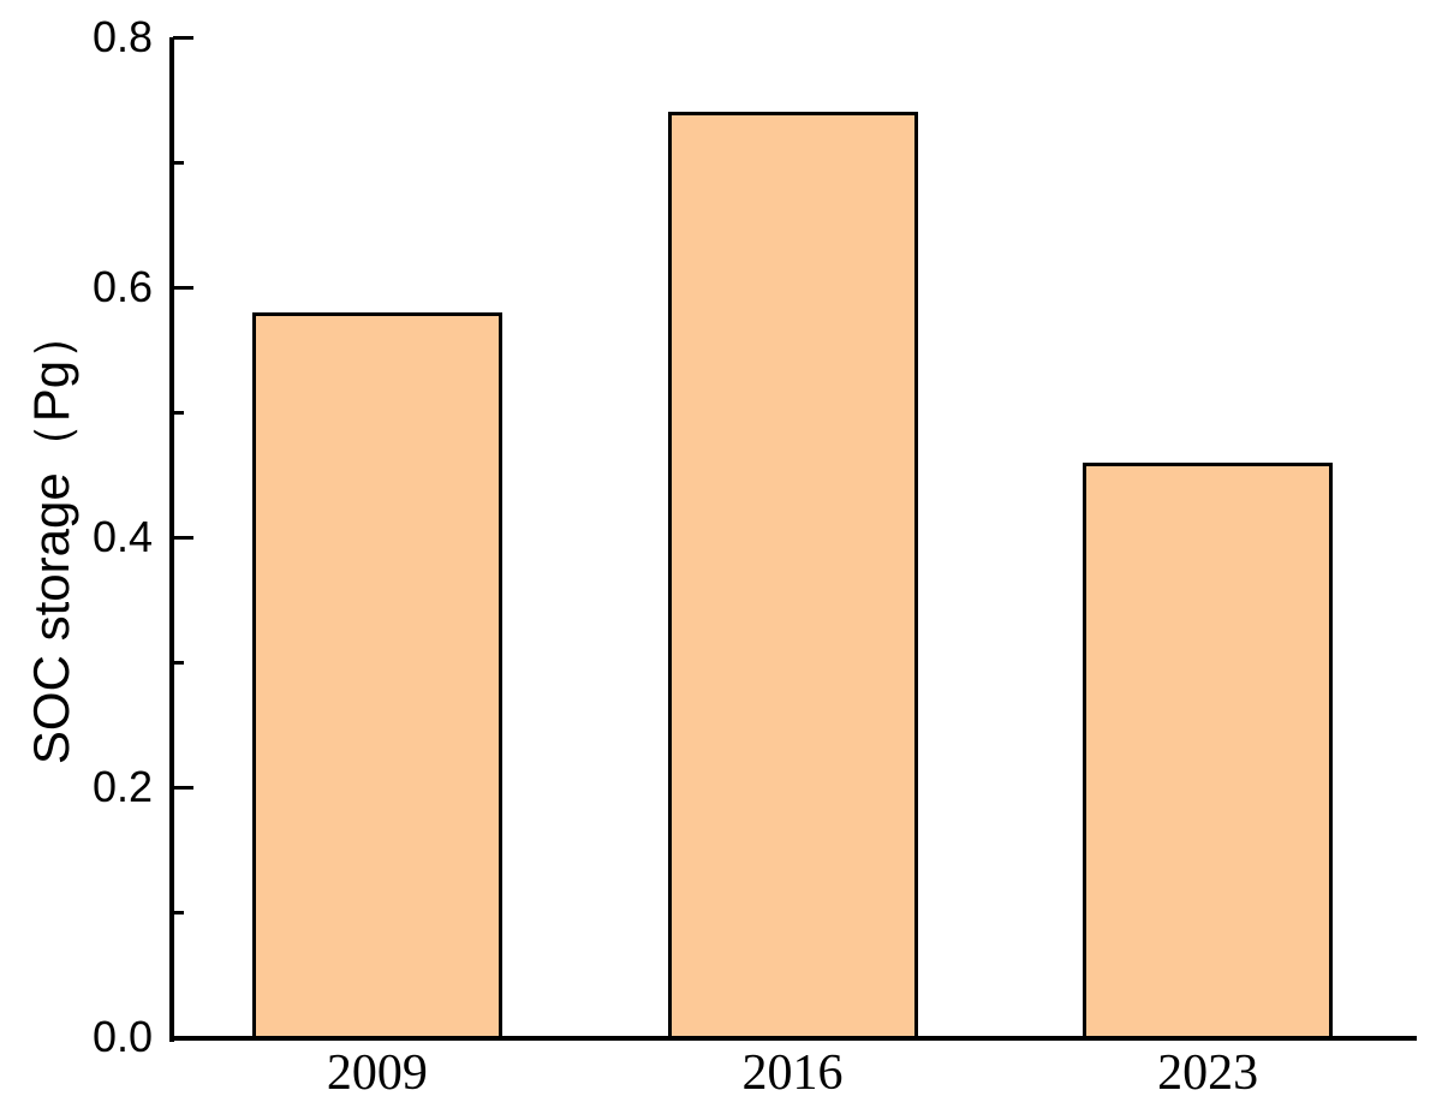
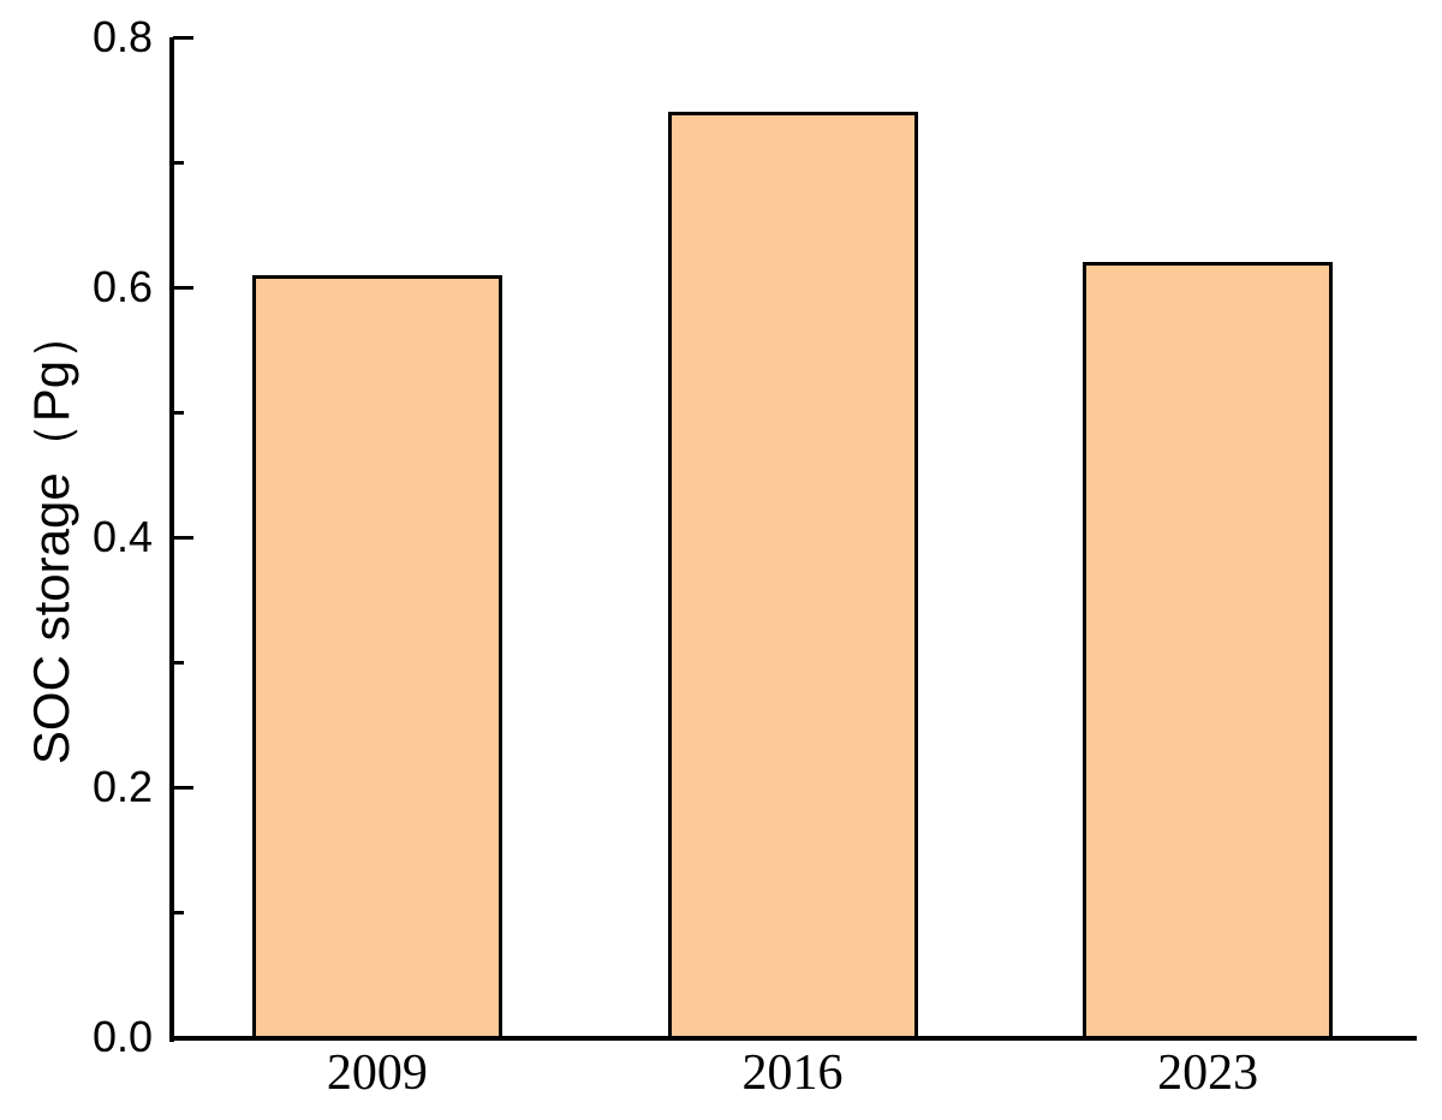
2009: 0.58 -> 0.61
2023: 0.46 -> 0.62
